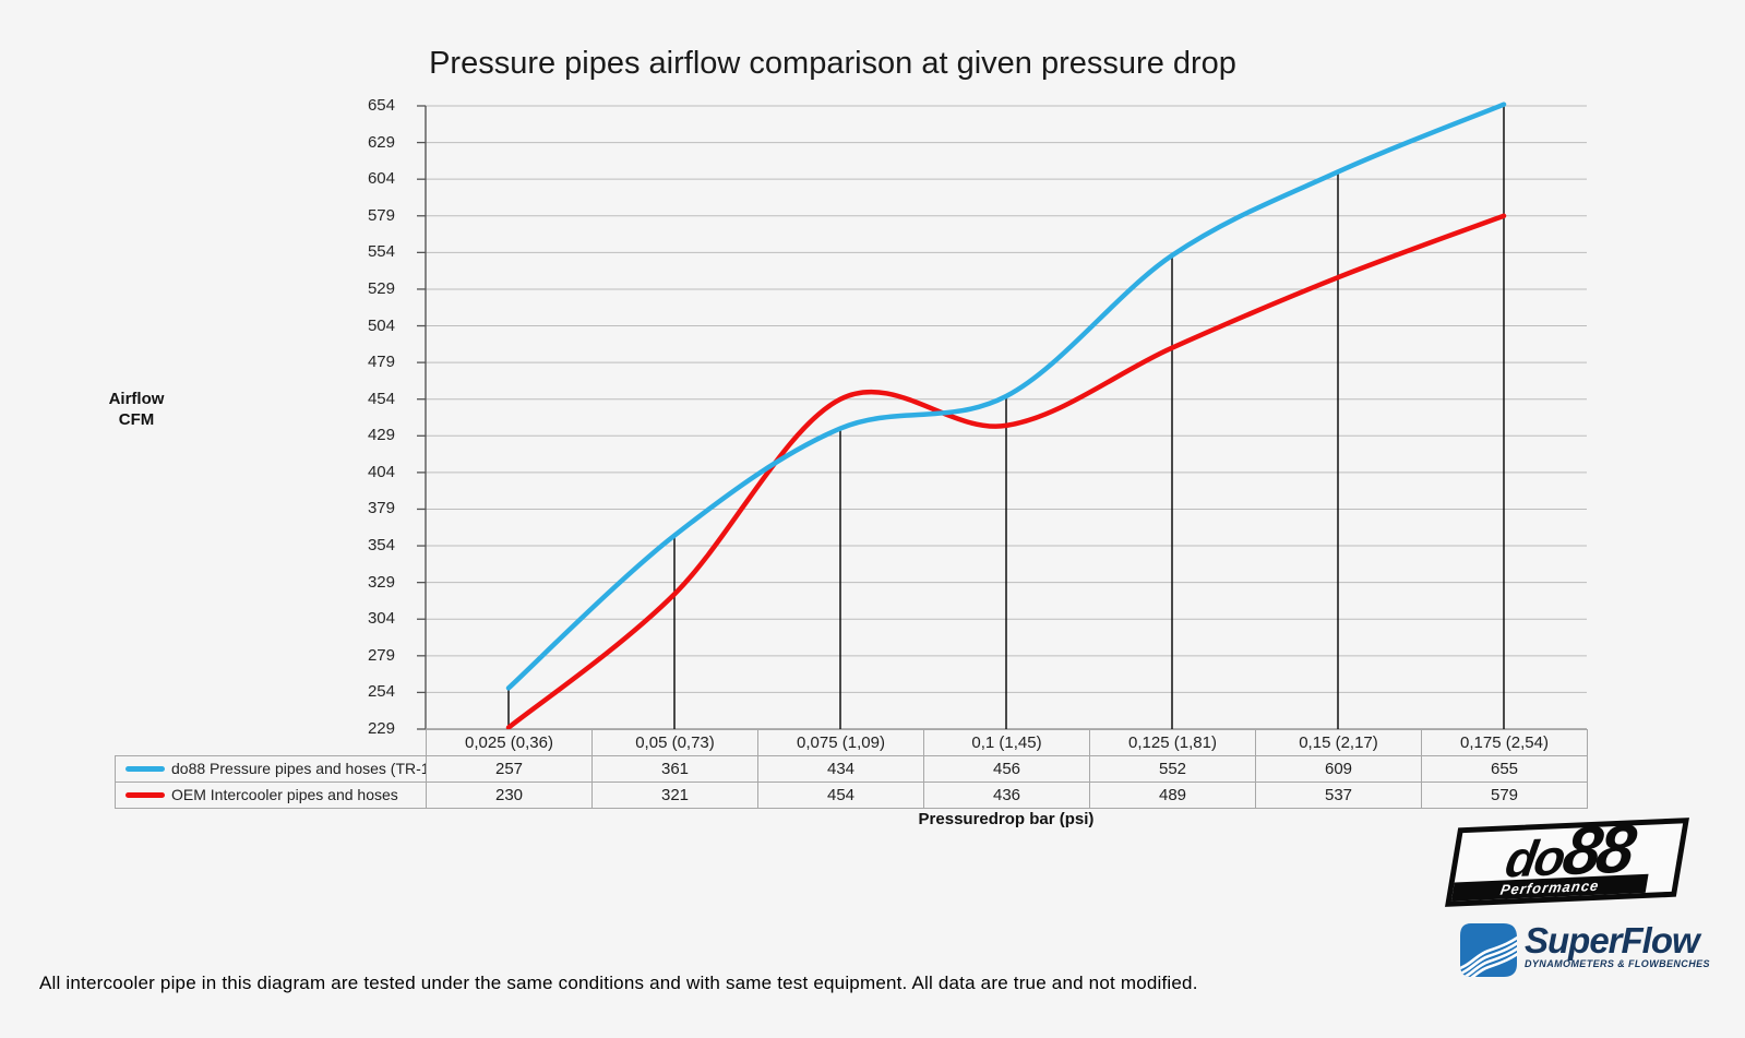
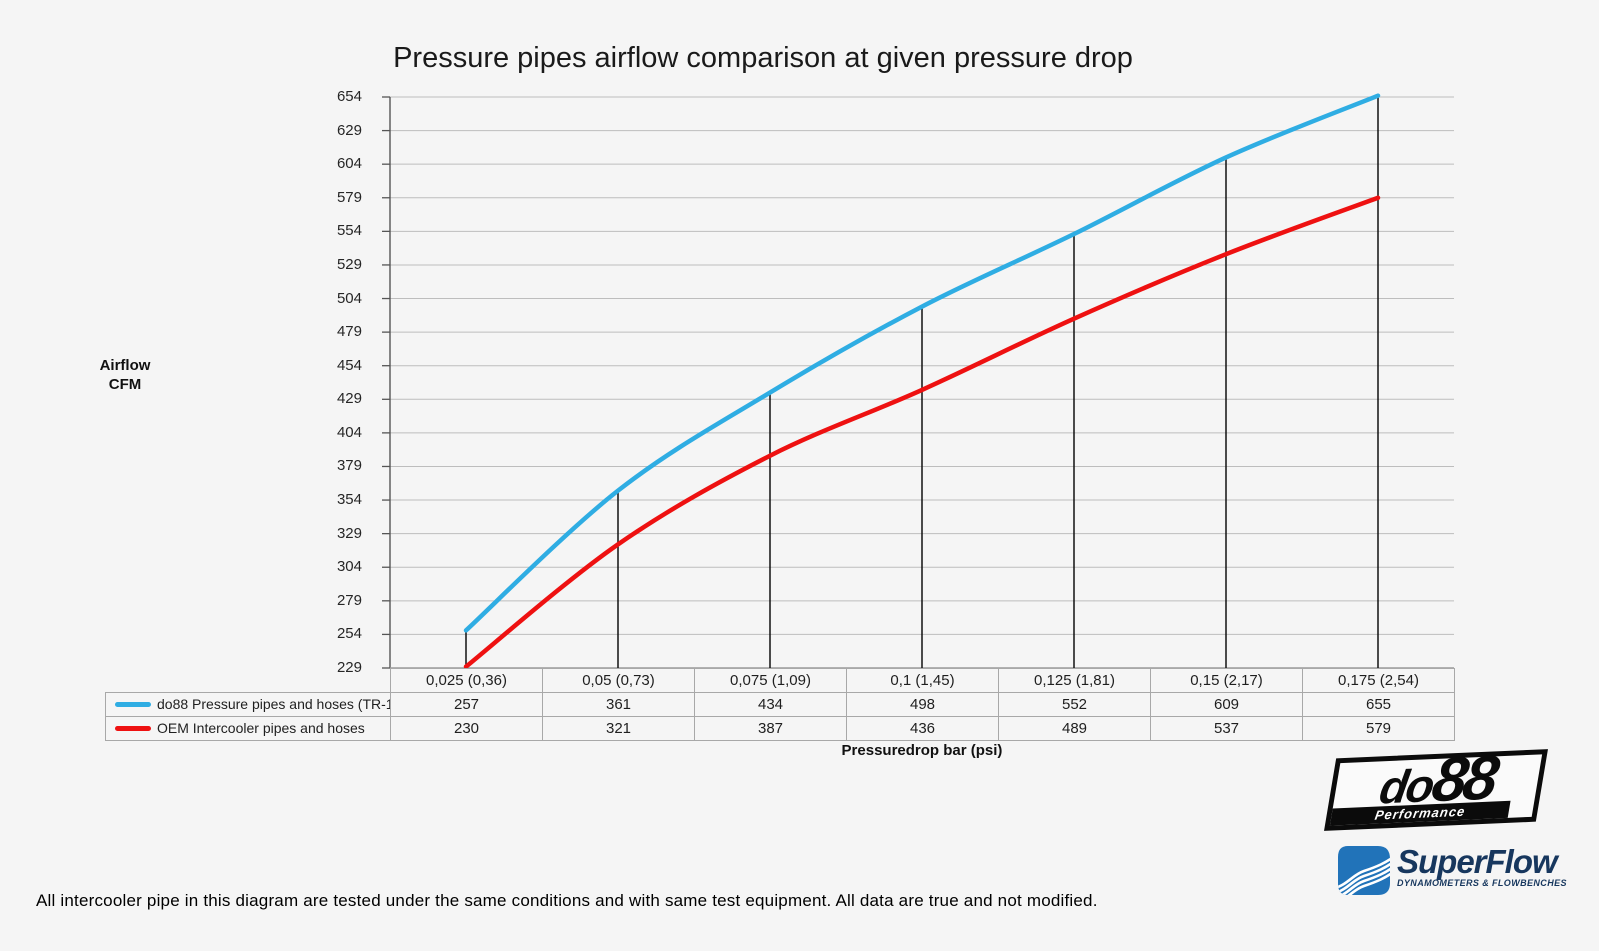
OEM Intercooler pipes and hoses/0,075 (1,09): 454 -> 387
do88 Pressure pipes and hoses (TR-160)/0,1 (1,45): 456 -> 498
